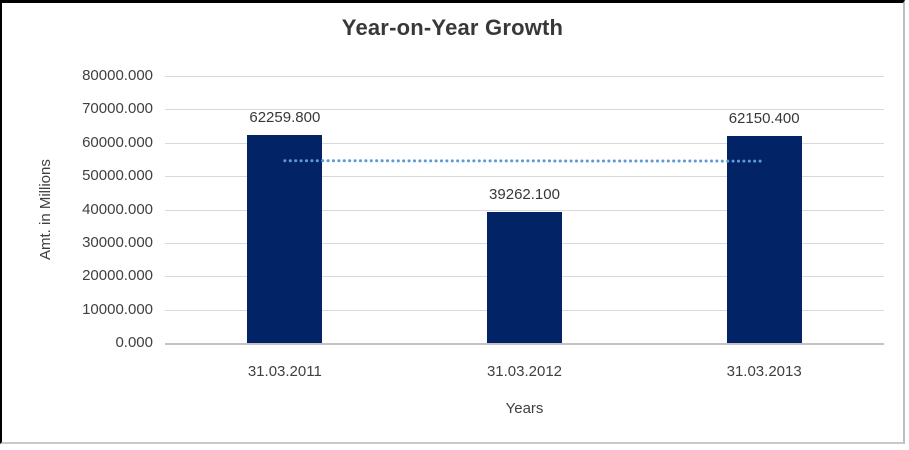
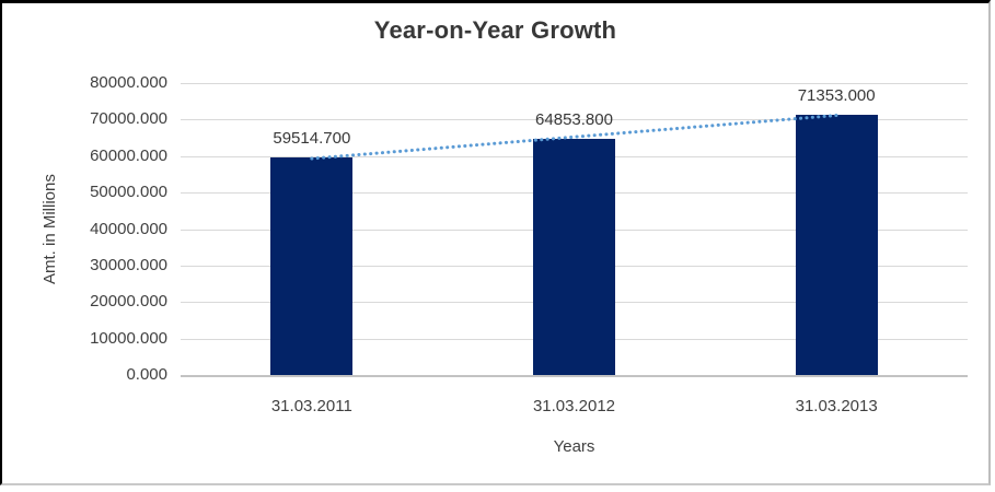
31.03.2011: 62259.800 -> 59514.700
31.03.2012: 39262.100 -> 64853.800
31.03.2013: 62150.400 -> 71353.000
